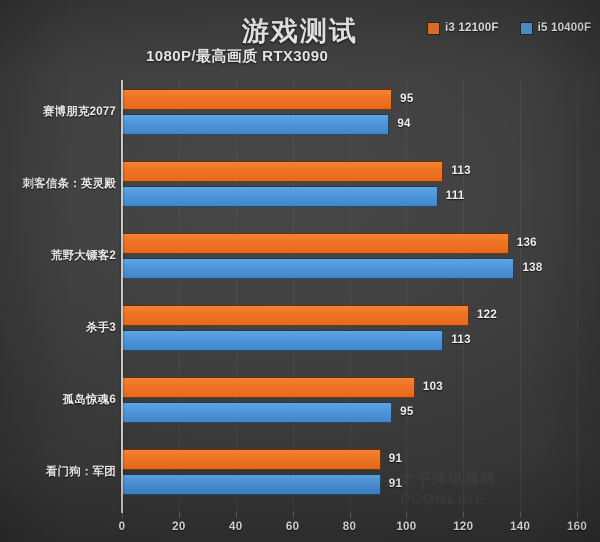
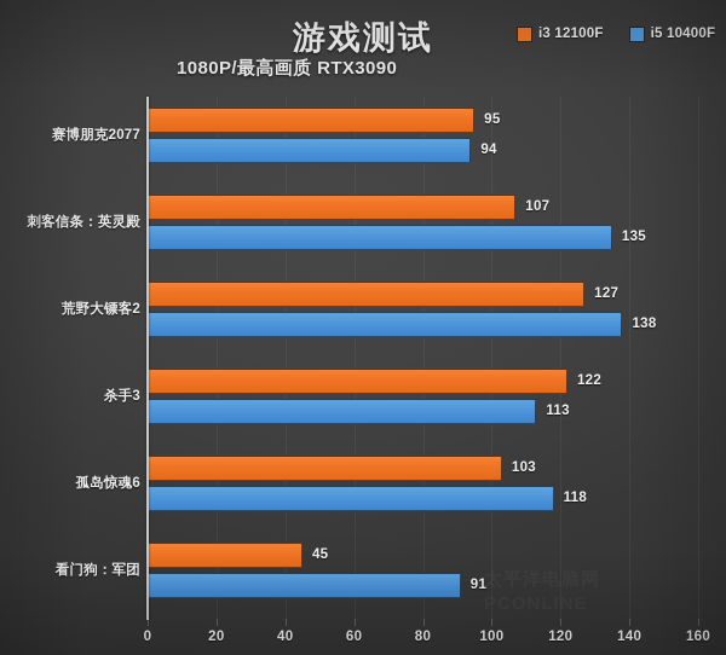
i3 12100F/刺客信条：英灵殿: 113 -> 107
i5 10400F/刺客信条：英灵殿: 111 -> 135
i3 12100F/荒野大镖客2: 136 -> 127
i5 10400F/孤岛惊魂6: 95 -> 118
i3 12100F/看门狗：军团: 91 -> 45
